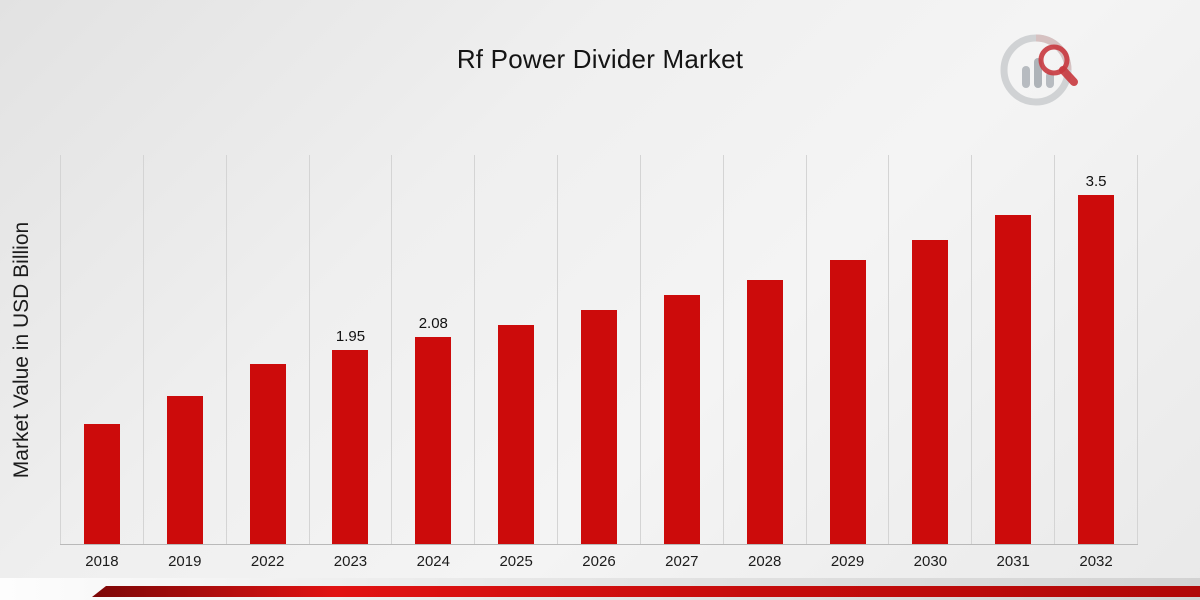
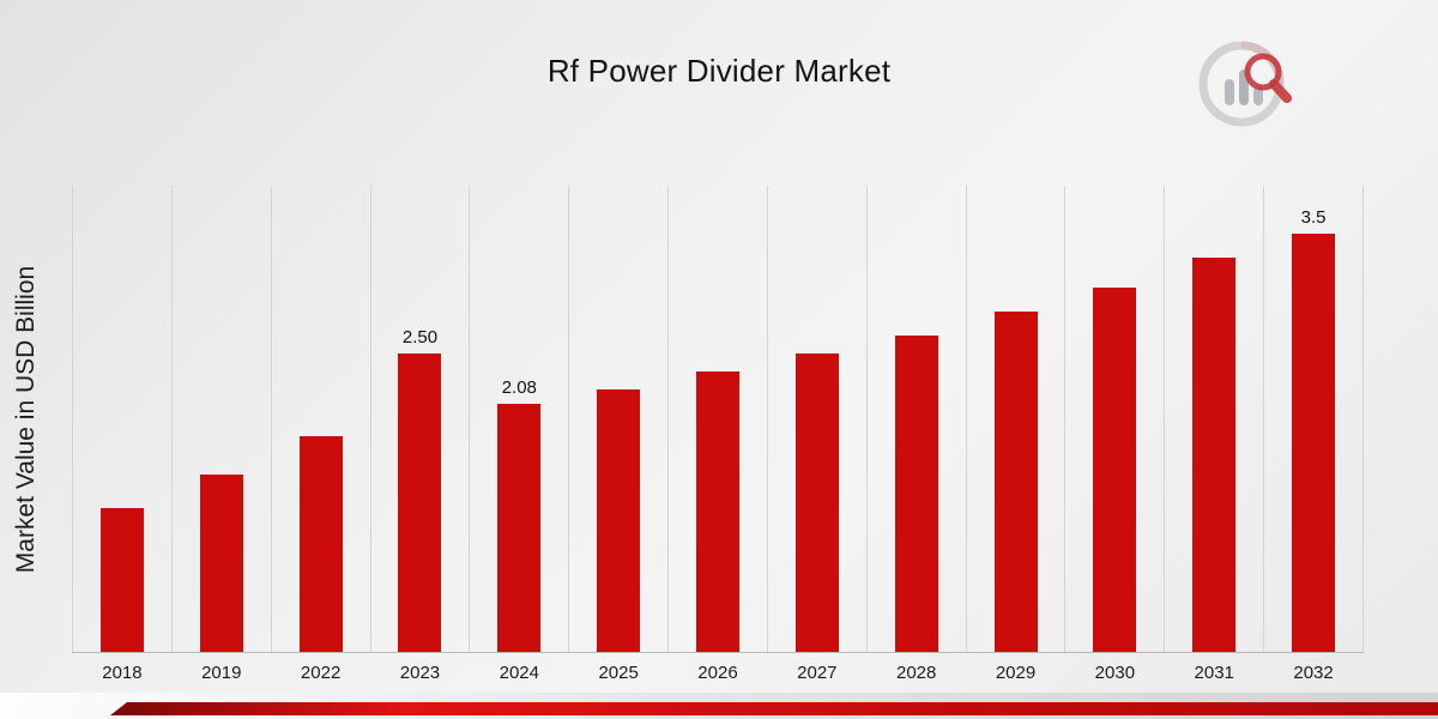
2023: 1.95 -> 2.50
